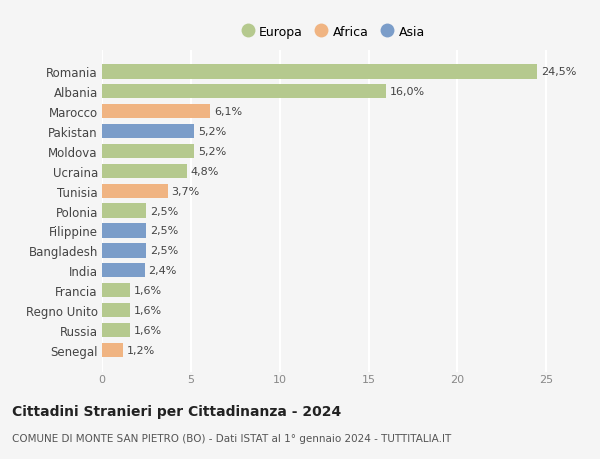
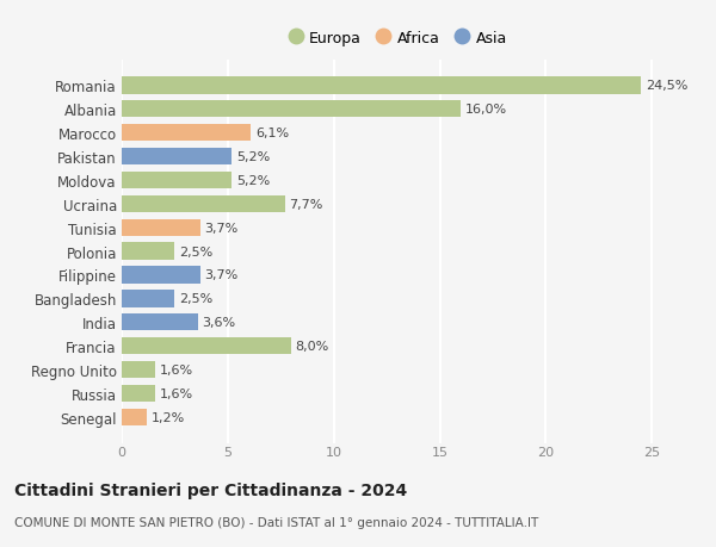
Ucraina: 4,8% -> 7,7%
Filippine: 2,5% -> 3,7%
India: 2,4% -> 3,6%
Francia: 1,6% -> 8,0%
